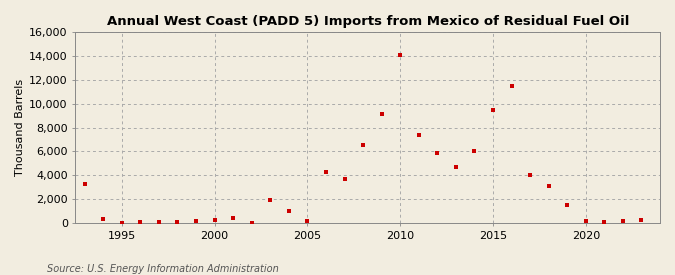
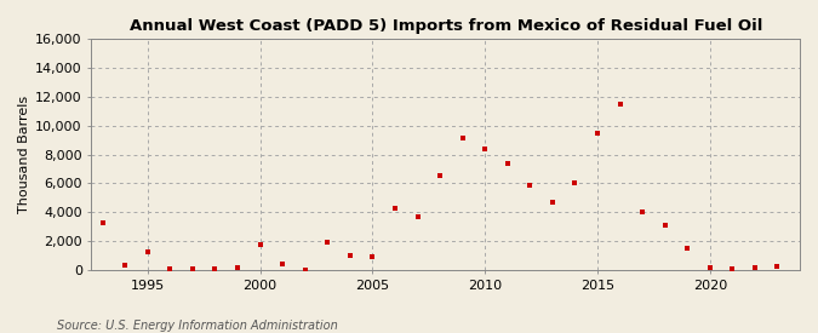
1995: 0 -> 1,300
2000: 300 -> 1,800
2005: 200 -> 900
2010: 14,100 -> 8,400
